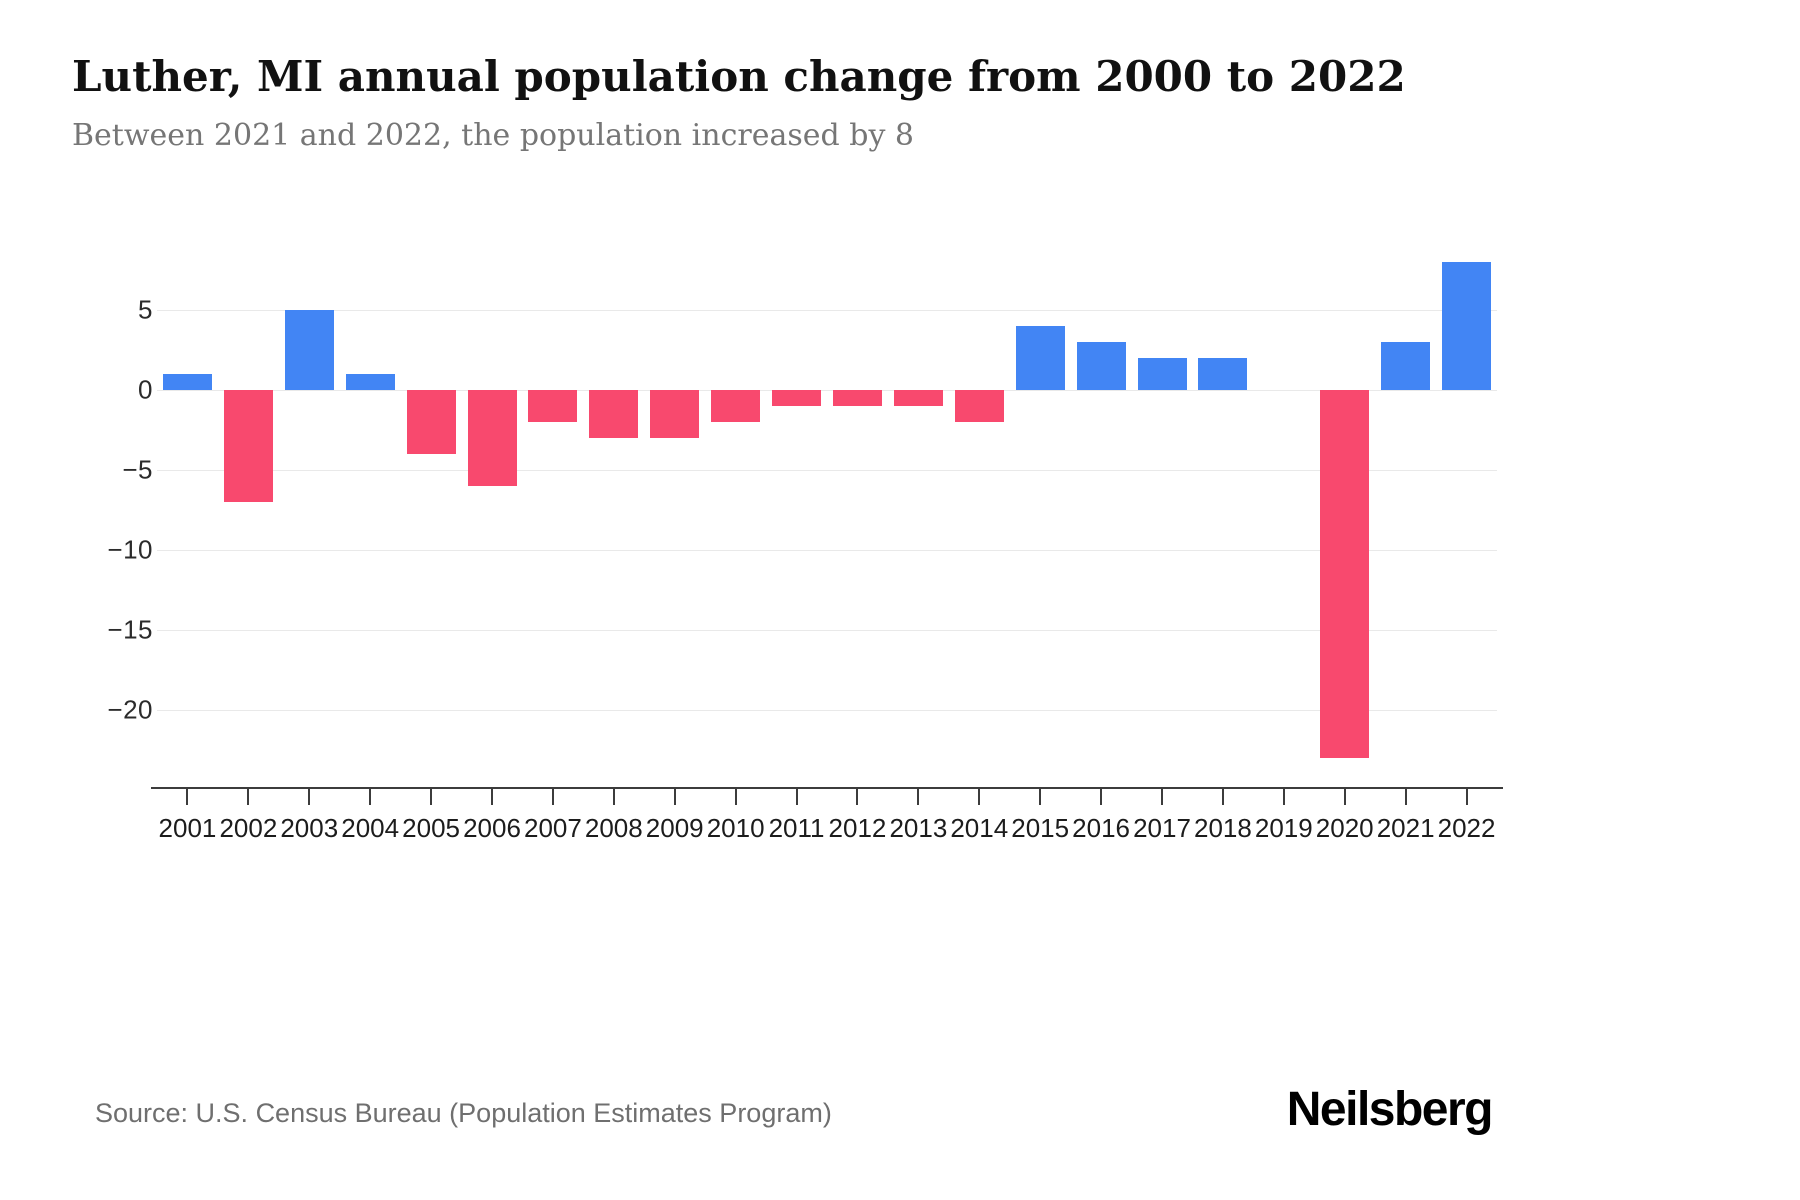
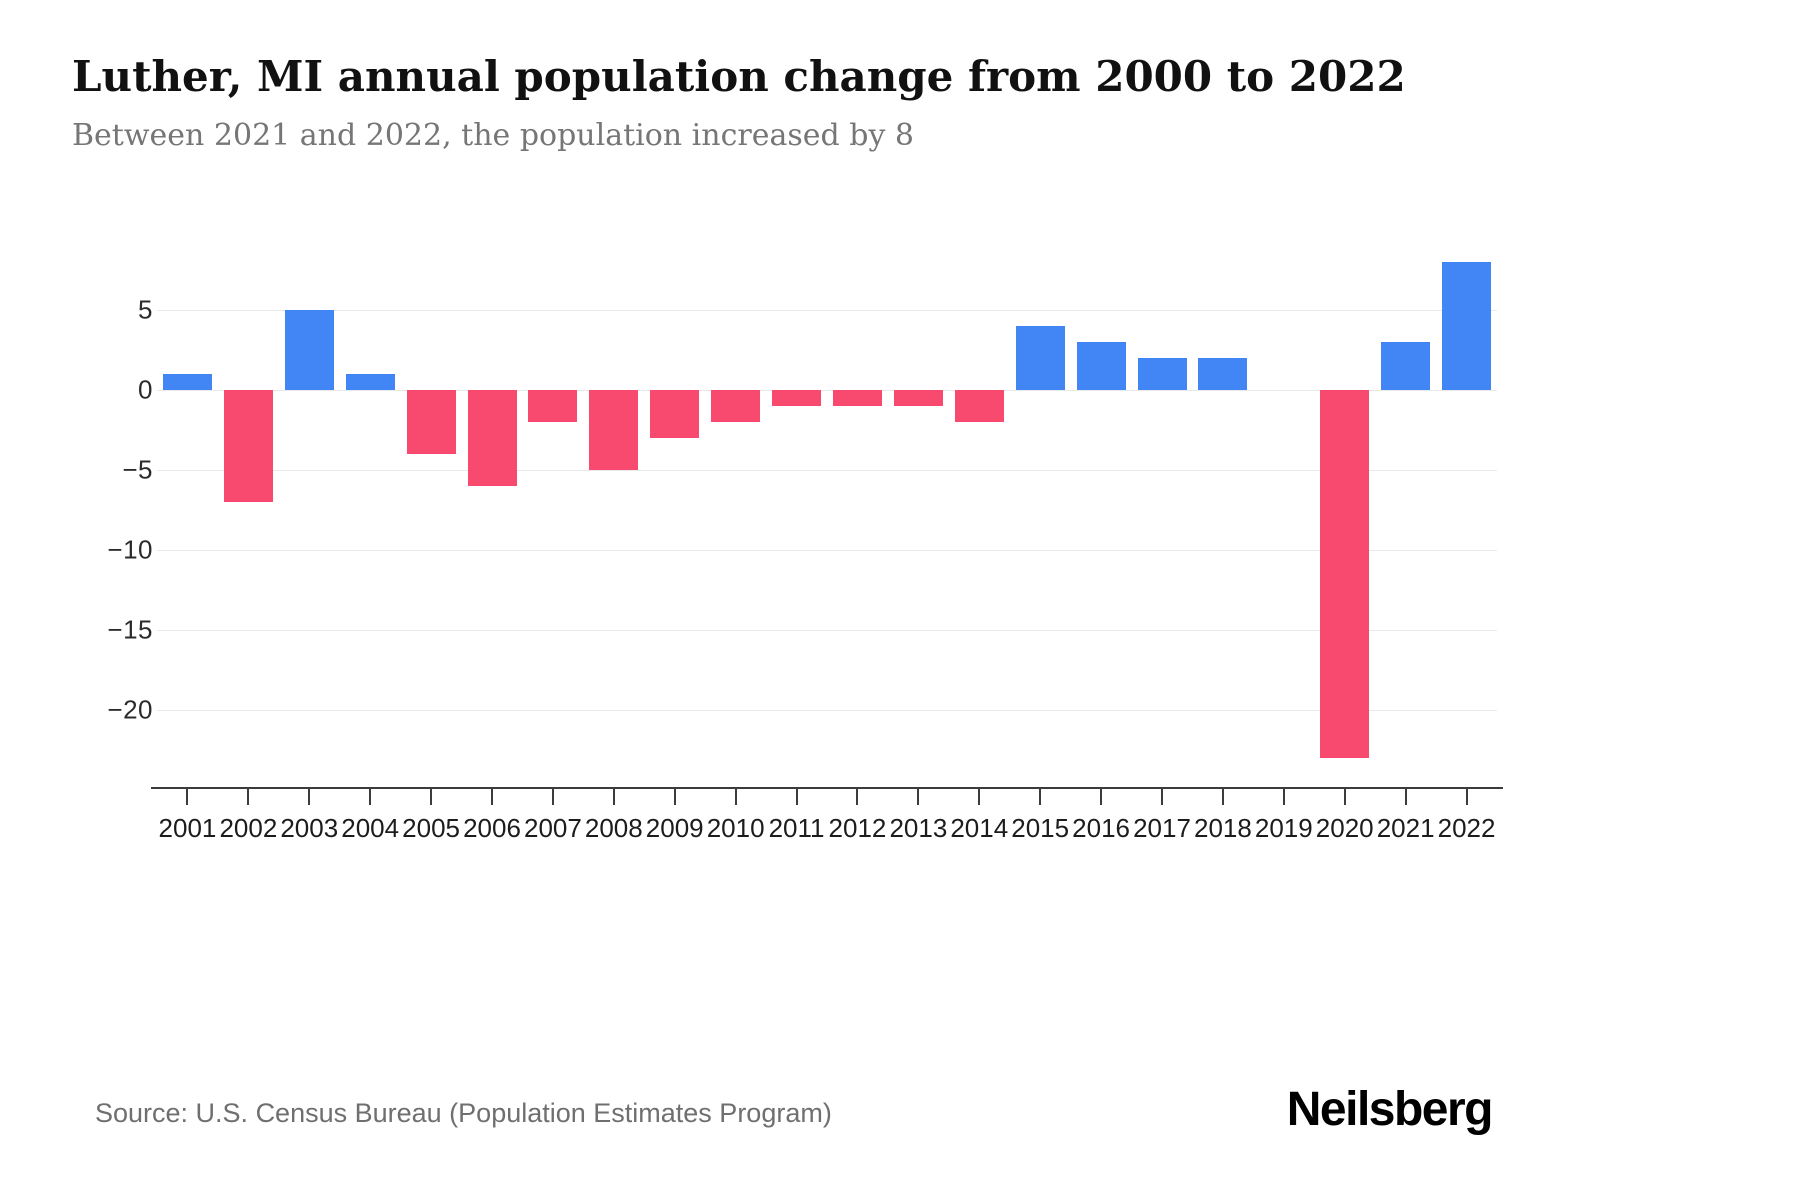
2008: -3 -> -5
